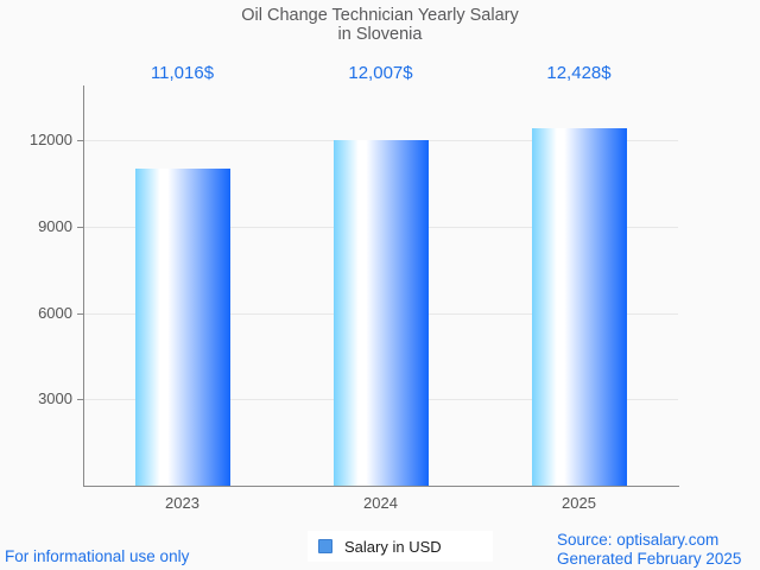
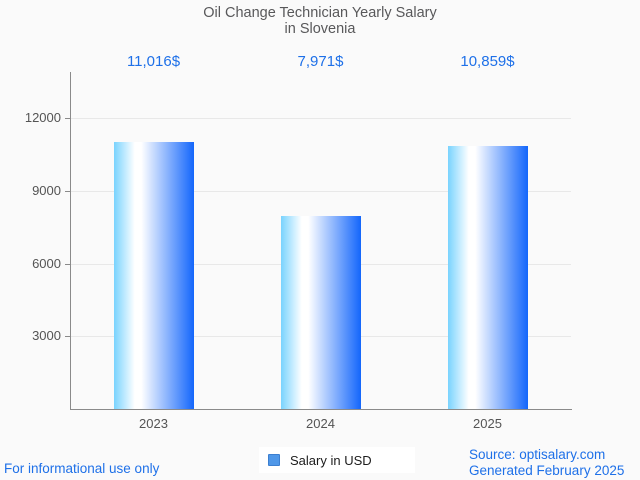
2024: 12,007 -> 7,971
2025: 12,428 -> 10,859
